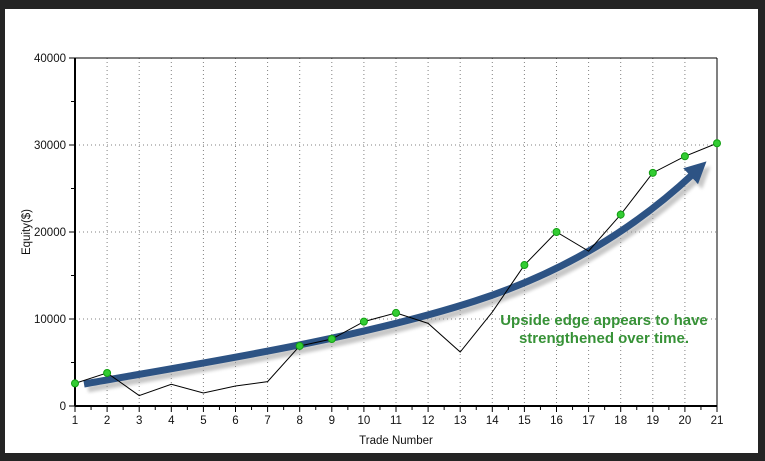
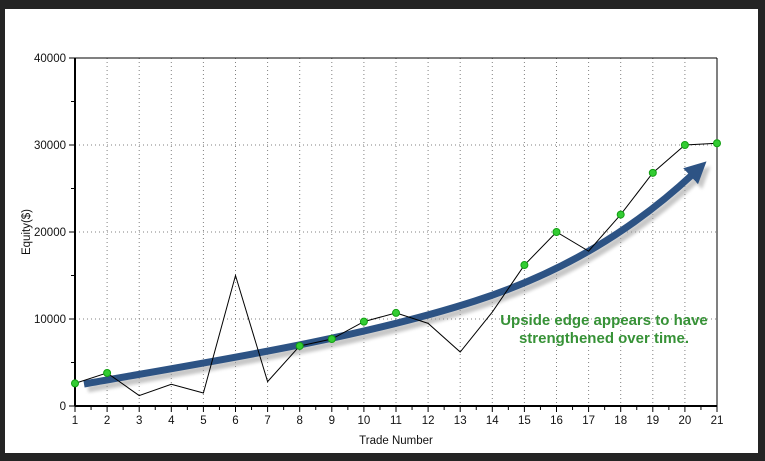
6: 2000 -> 15000
20: 29000 -> 30000
